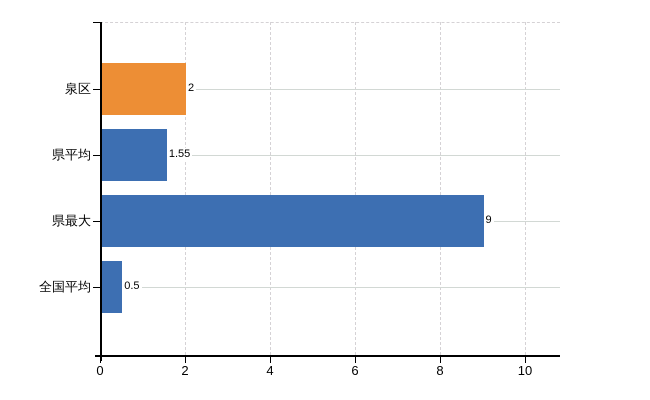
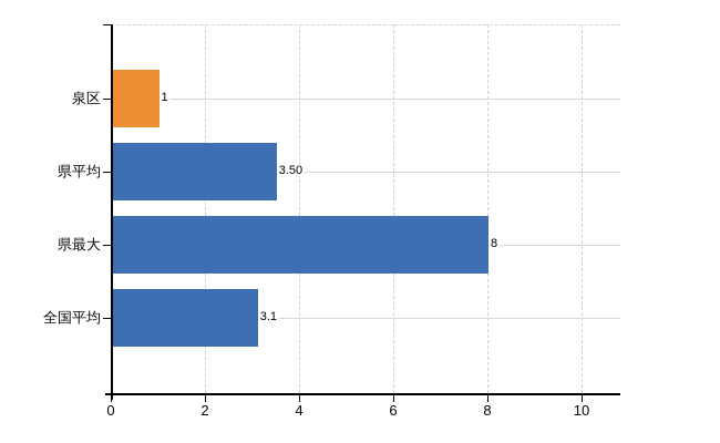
泉区: 2 -> 1
県平均: 1.55 -> 3.50
県最大: 9 -> 8
全国平均: 0.5 -> 3.1
